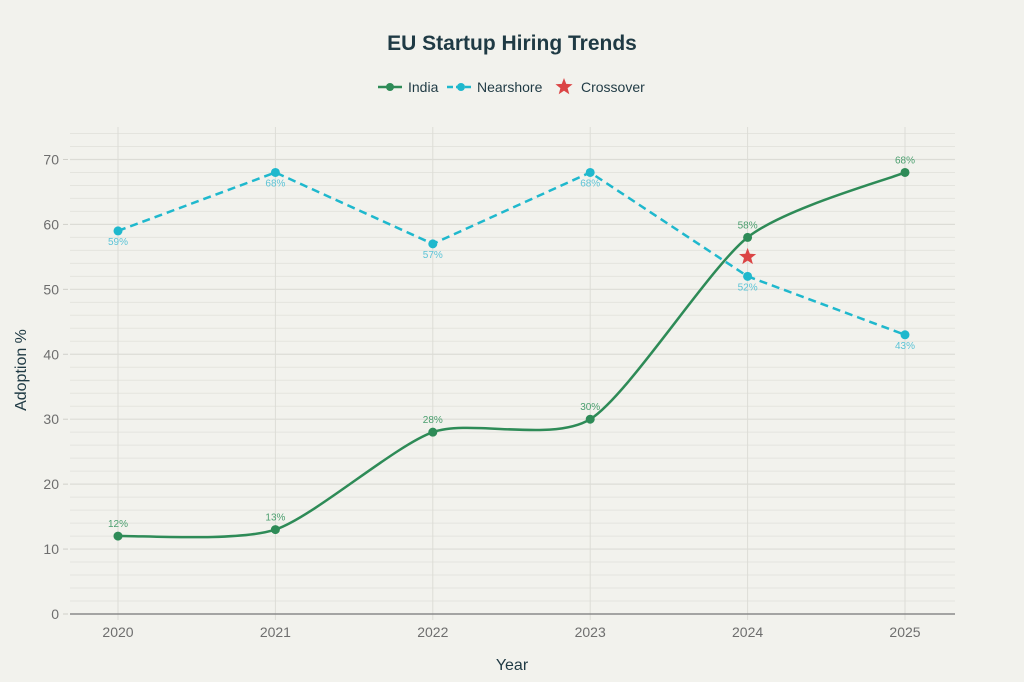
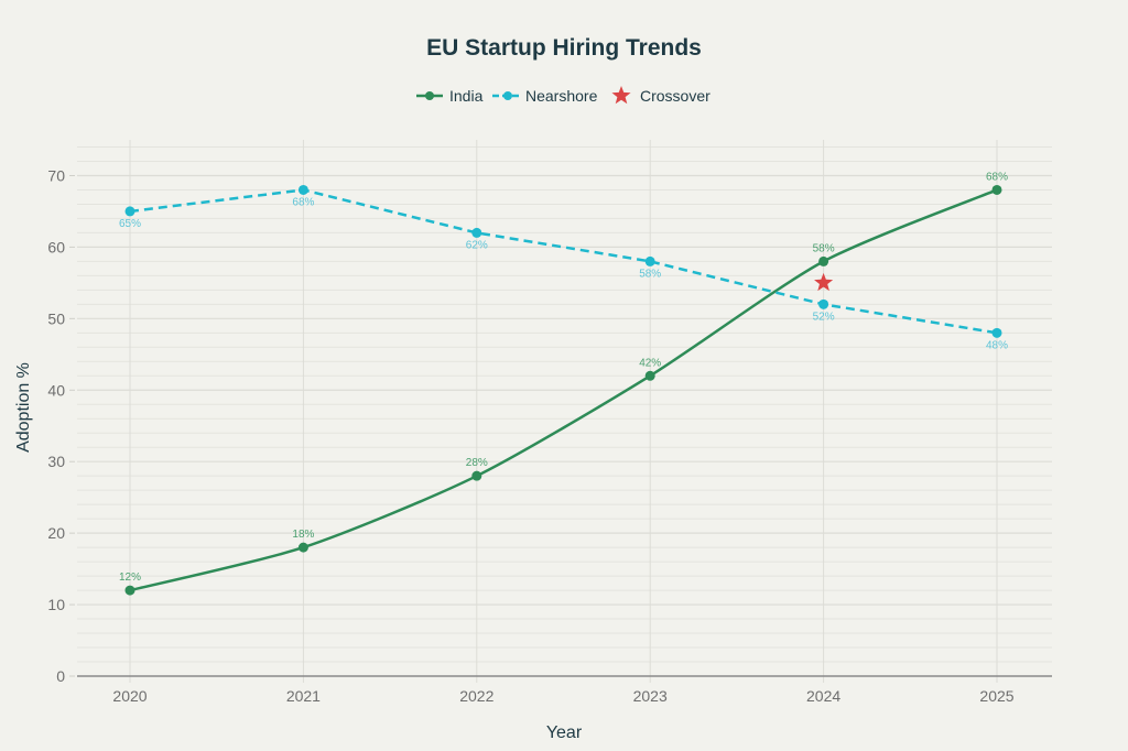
Nearshore/2020: 59% -> 65%
India/2021: 13% -> 18%
Nearshore/2022: 57% -> 62%
India/2023: 30% -> 42%
Nearshore/2023: 68% -> 58%
Nearshore/2025: 43% -> 48%
